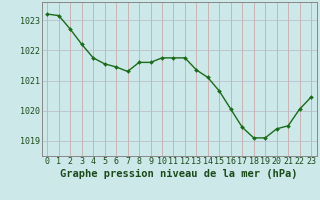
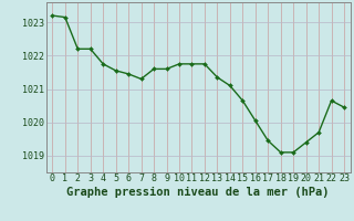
2: 1022.70 -> 1022.20
21: 1019.50 -> 1019.70
22: 1020.05 -> 1020.65
